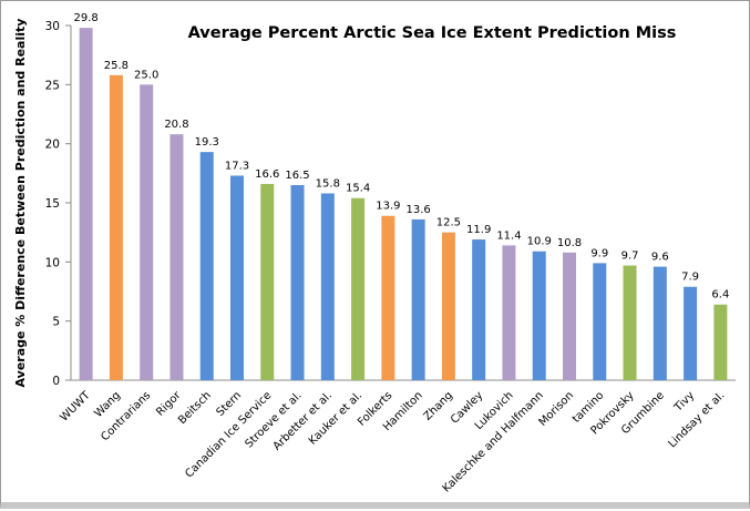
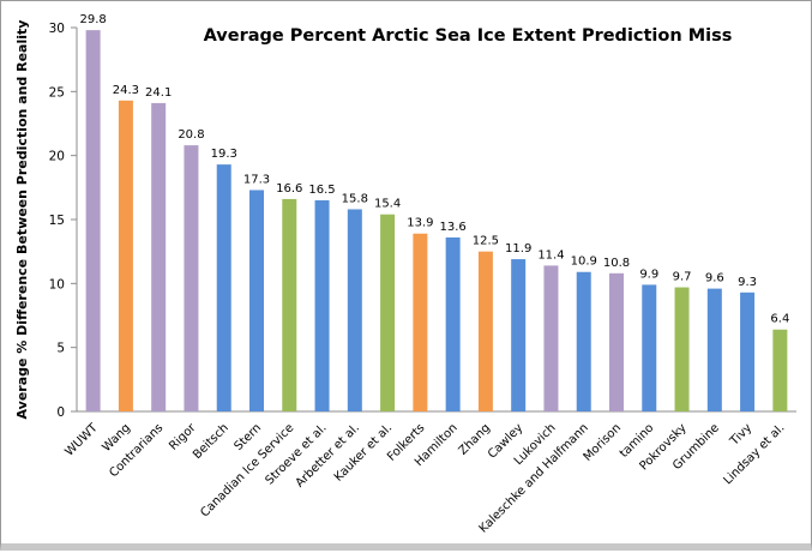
Wang: 25.8 -> 24.3
Contrarians: 25.0 -> 24.1
Tivy: 7.9 -> 9.3
